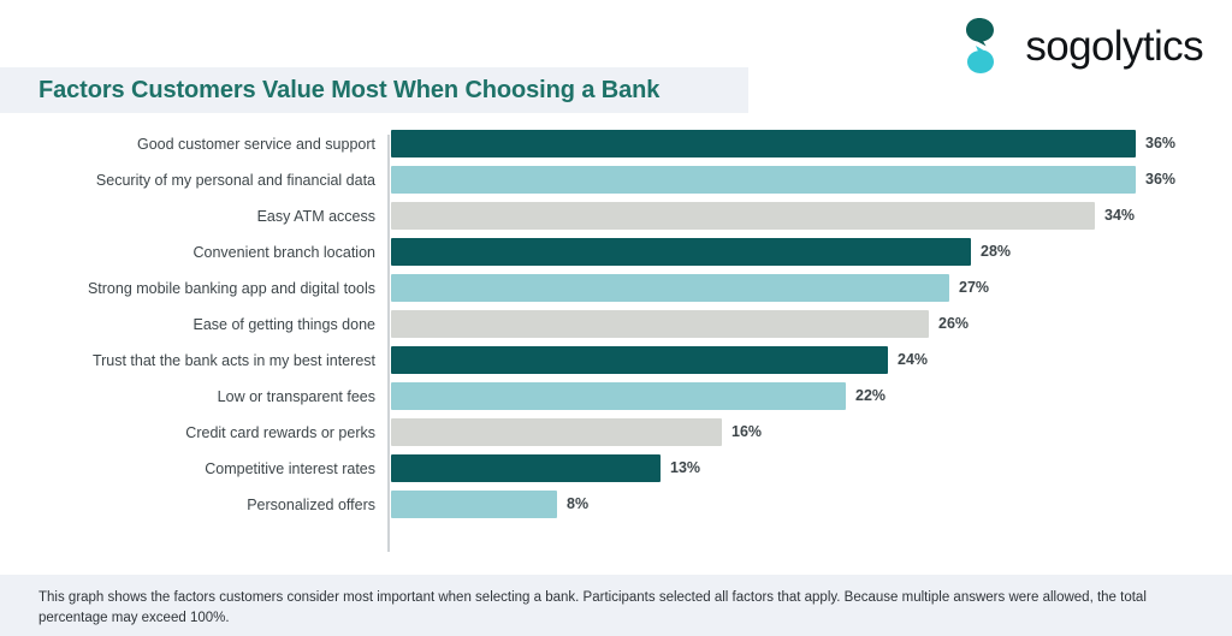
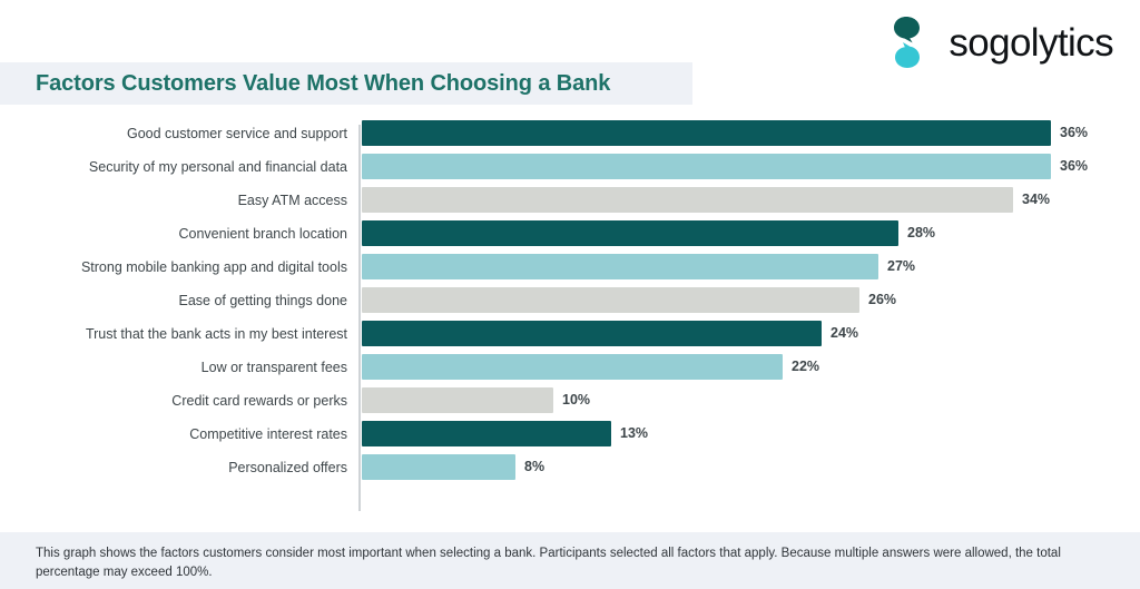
Credit card rewards or perks: 16% -> 10%
